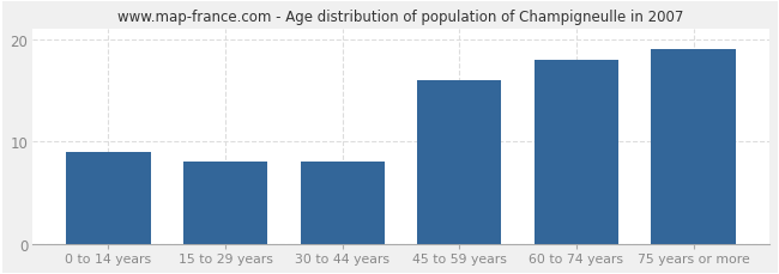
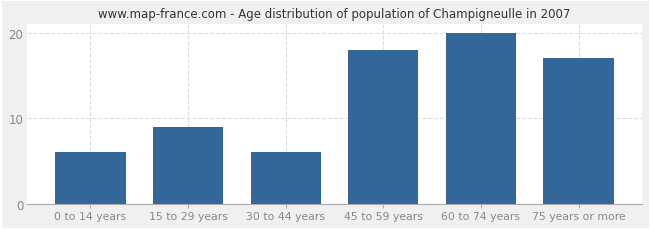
0 to 14 years: 9 -> 6
15 to 29 years: 8 -> 9
30 to 44 years: 8 -> 6
45 to 59 years: 16 -> 18
60 to 74 years: 18 -> 20
75 years or more: 19 -> 17
